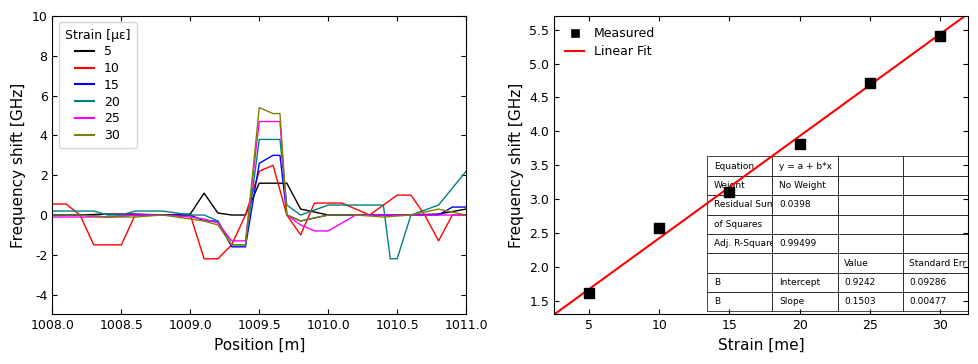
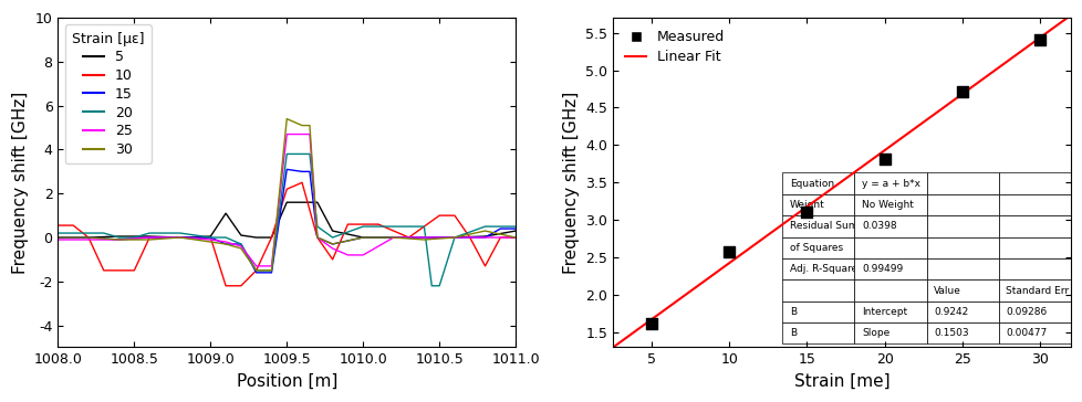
15/1009.5: 2.6 -> 3.1
20/1011.0: 2.2 -> 0.5
